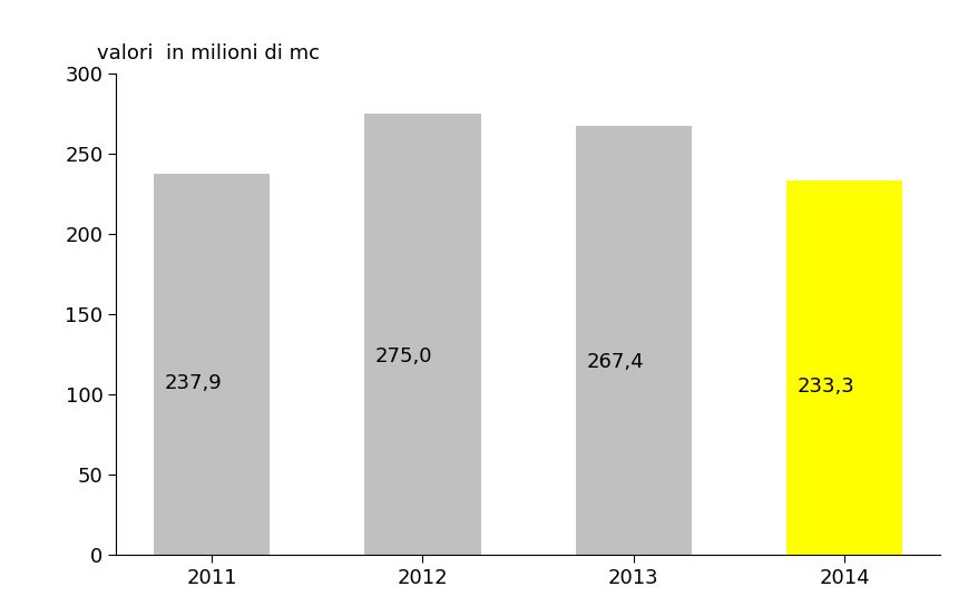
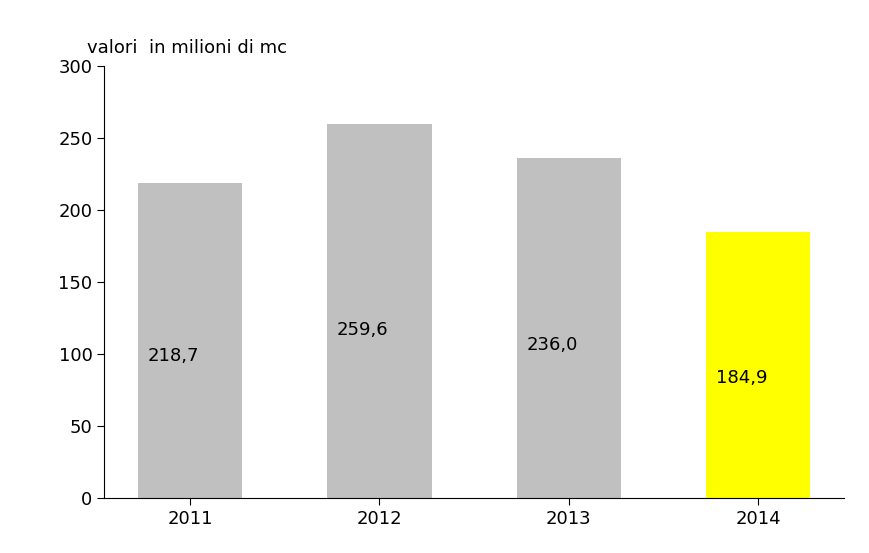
2011: 237,9 -> 218,7
2012: 275,0 -> 259,6
2013: 267,4 -> 236,0
2014: 233,3 -> 184,9
